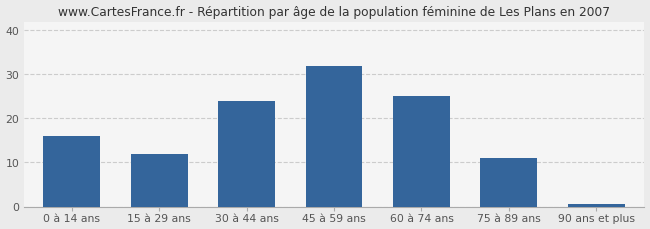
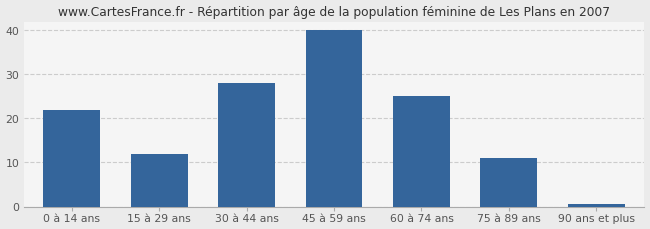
0 à 14 ans: 16.0 -> 22.0
30 à 44 ans: 24.0 -> 28.0
45 à 59 ans: 32.0 -> 40.0
